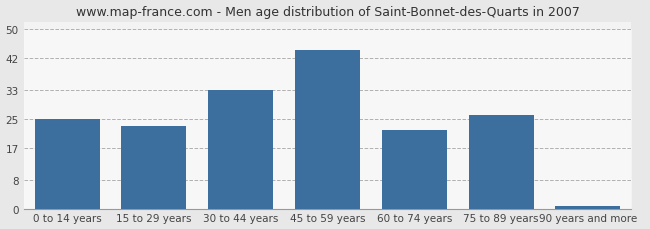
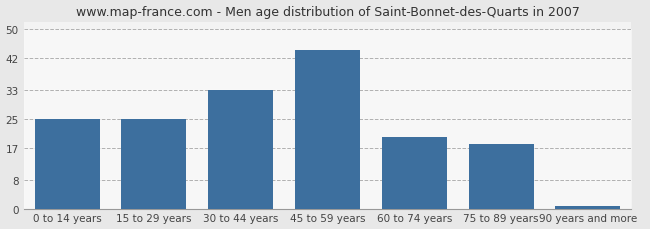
15 to 29 years: 23 -> 25
60 to 74 years: 22 -> 20
75 to 89 years: 26 -> 18
